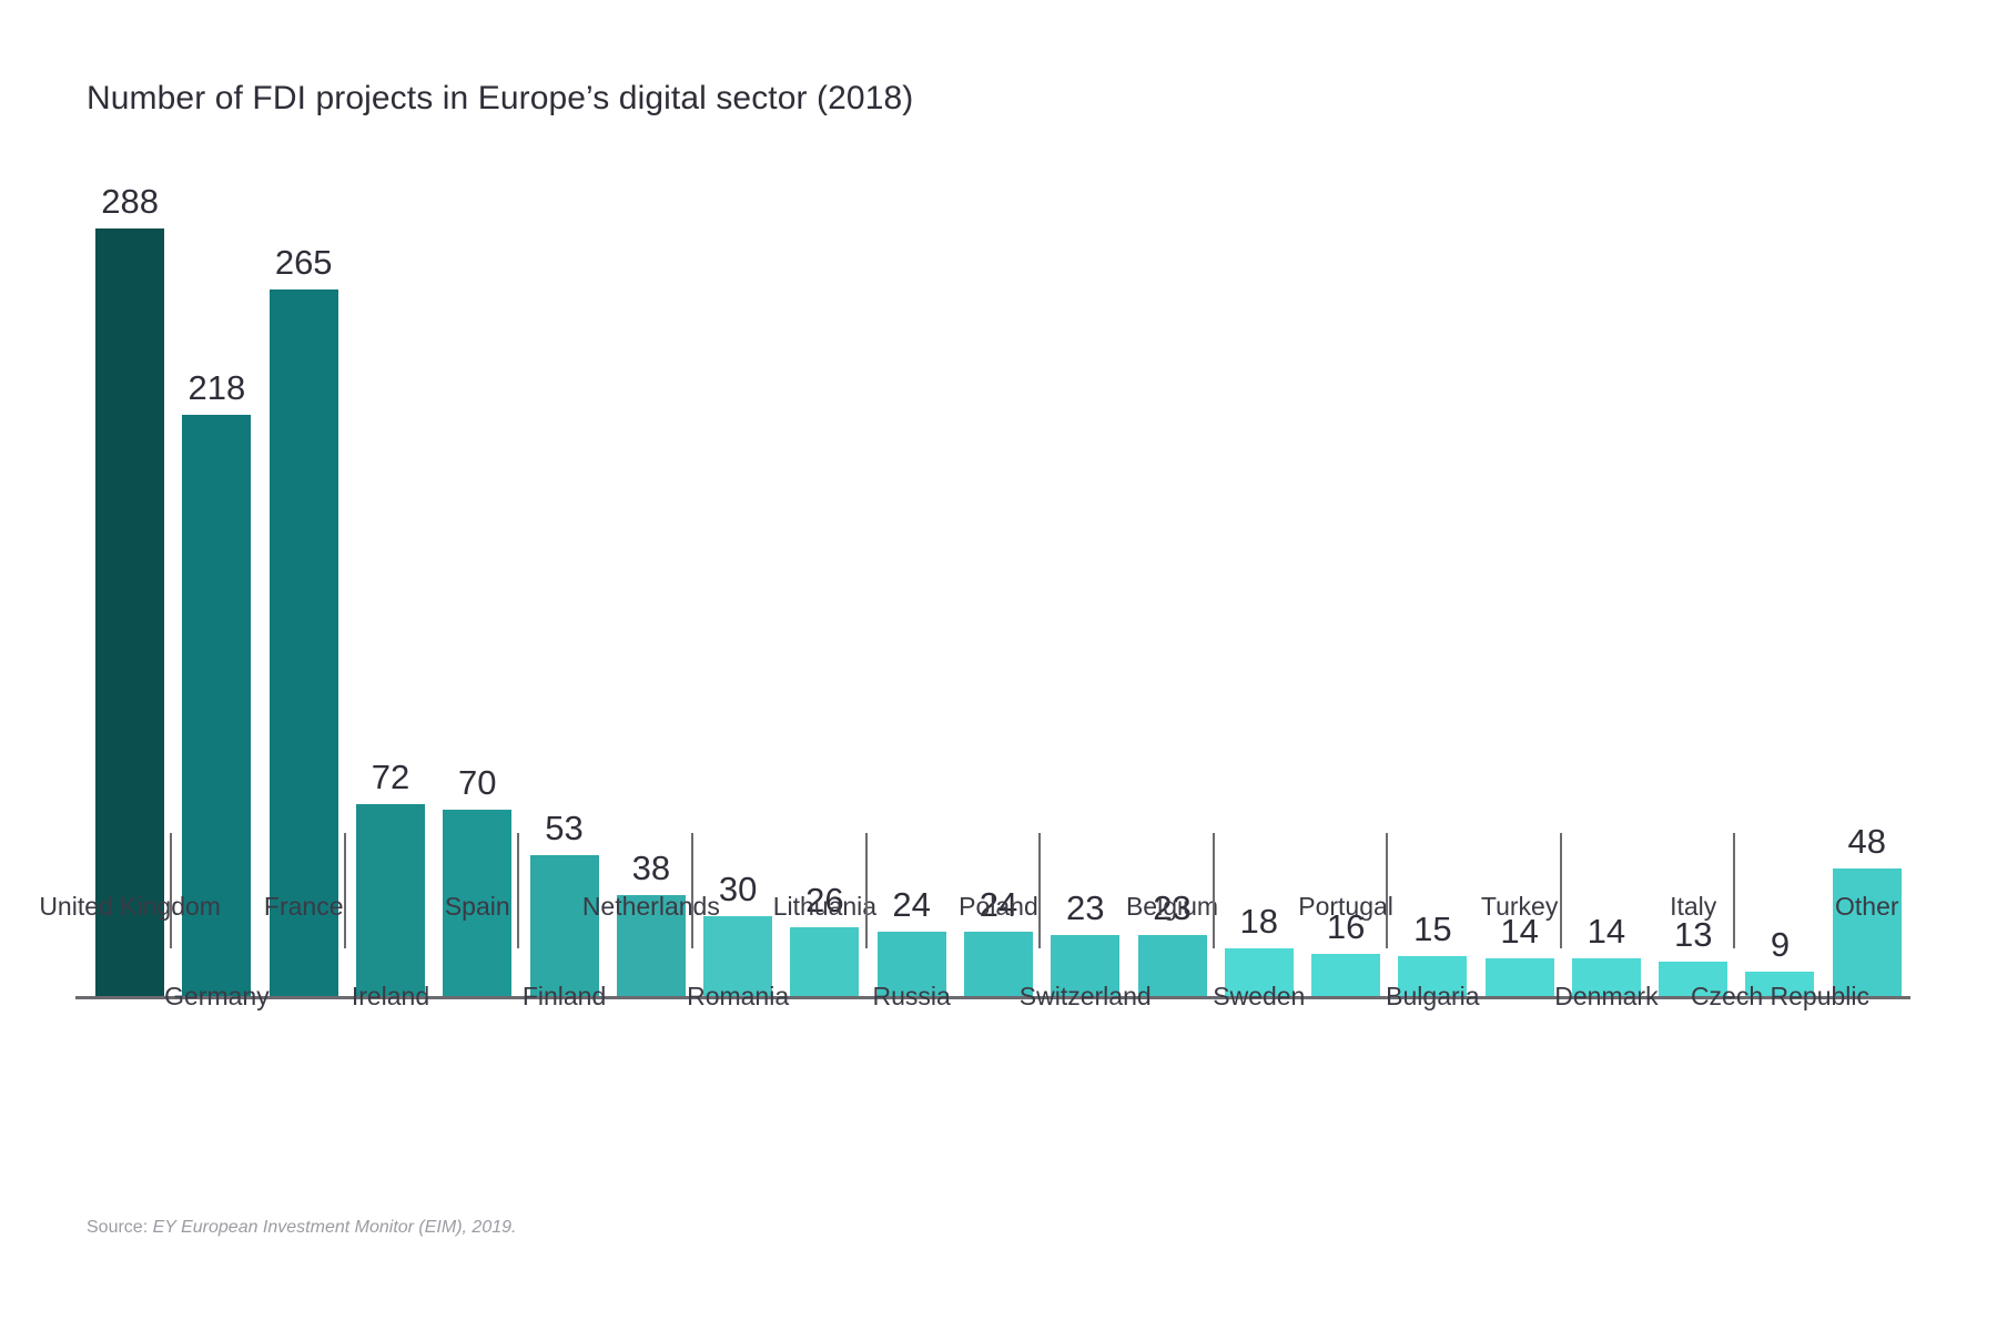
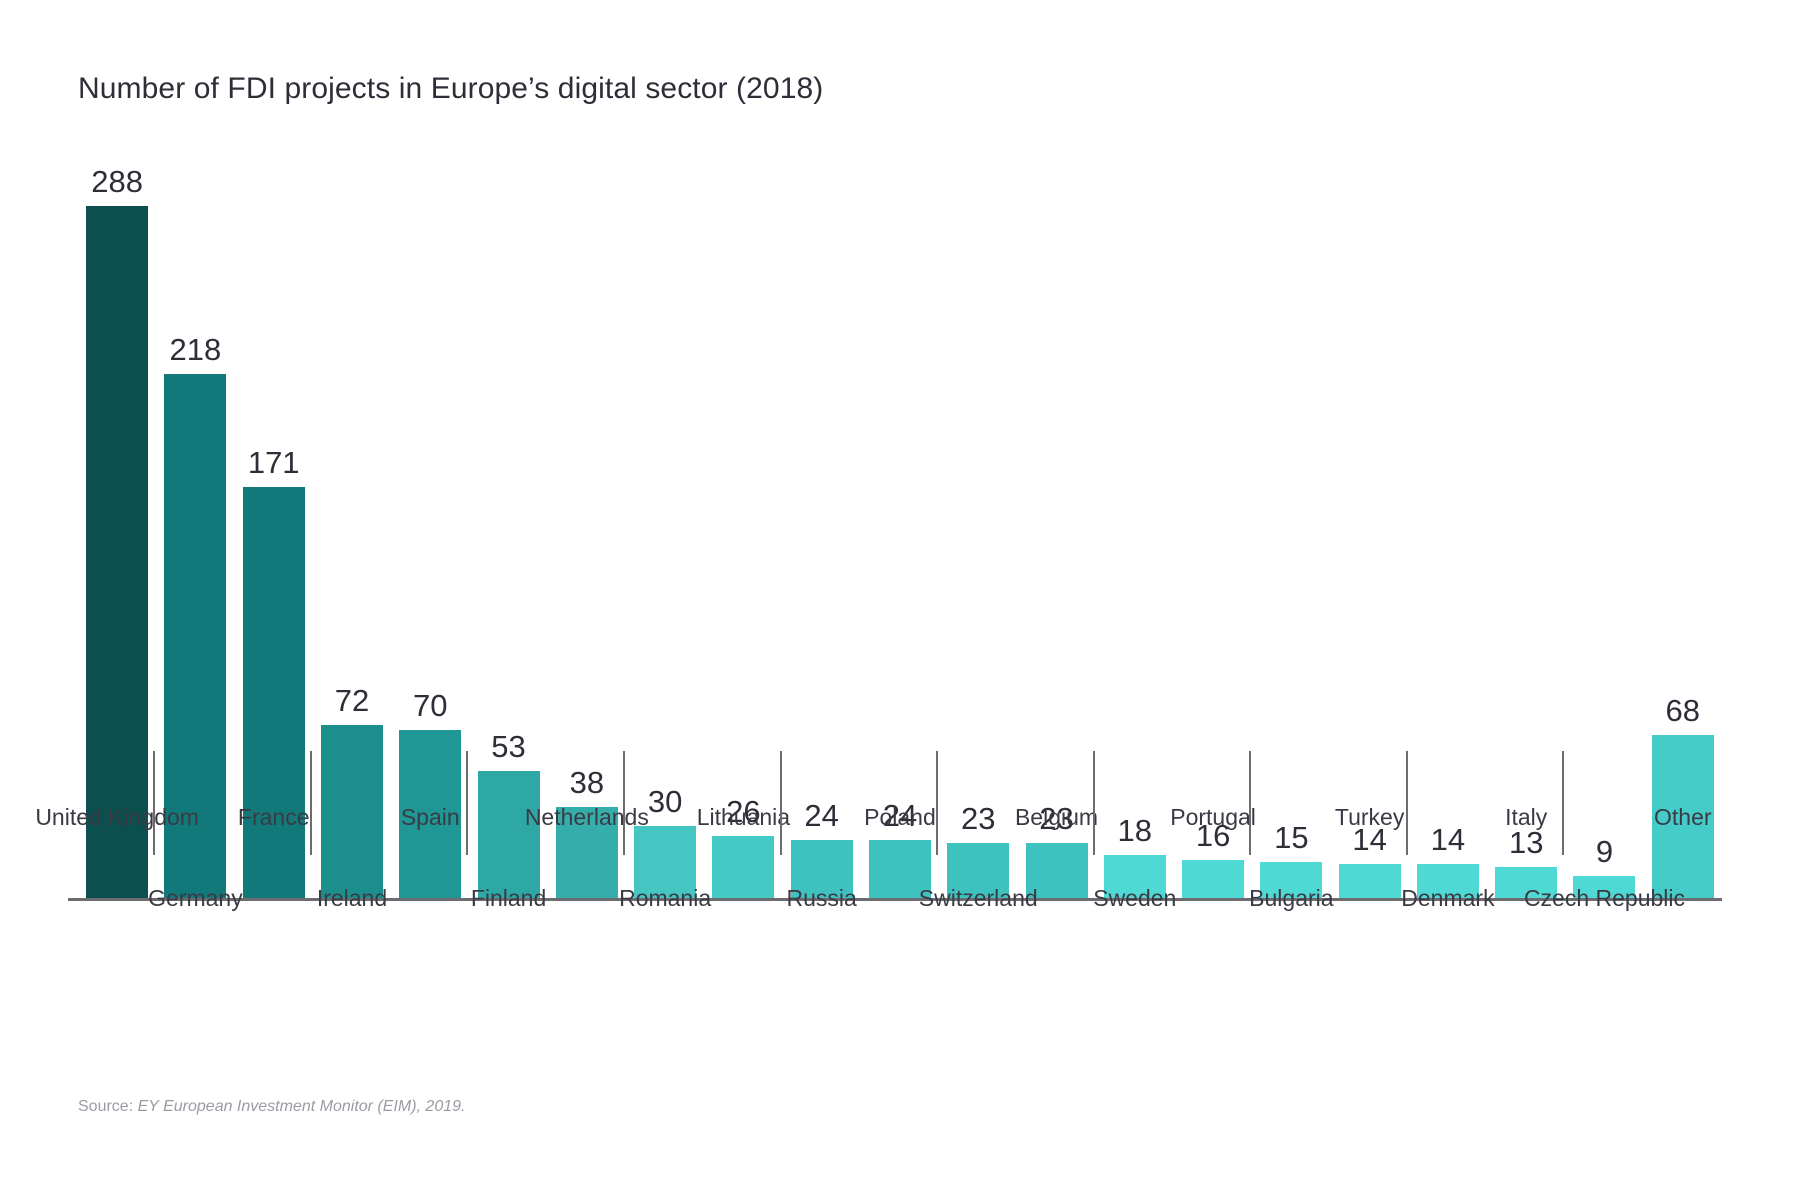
France: 265 -> 171
Other: 48 -> 68
